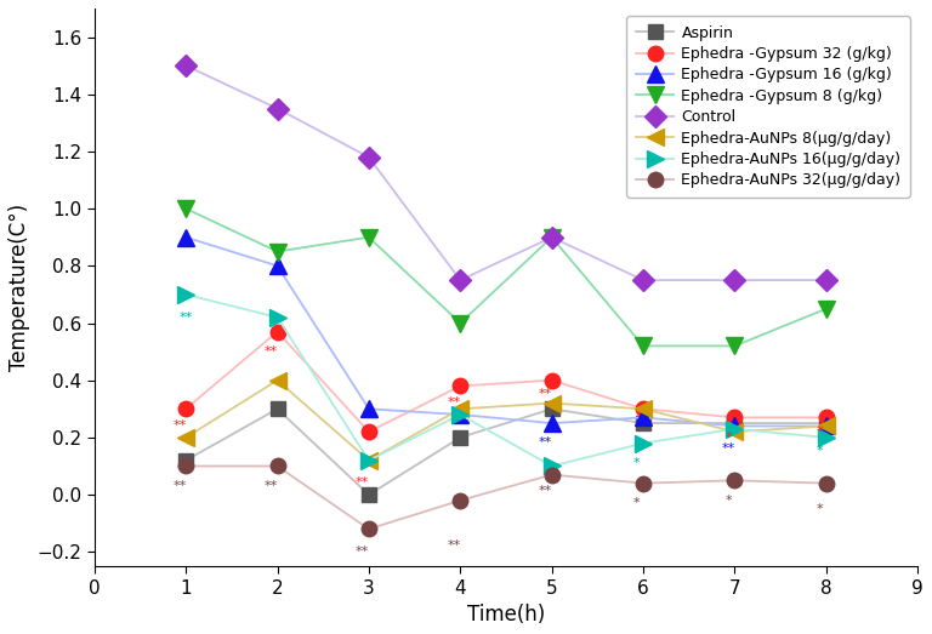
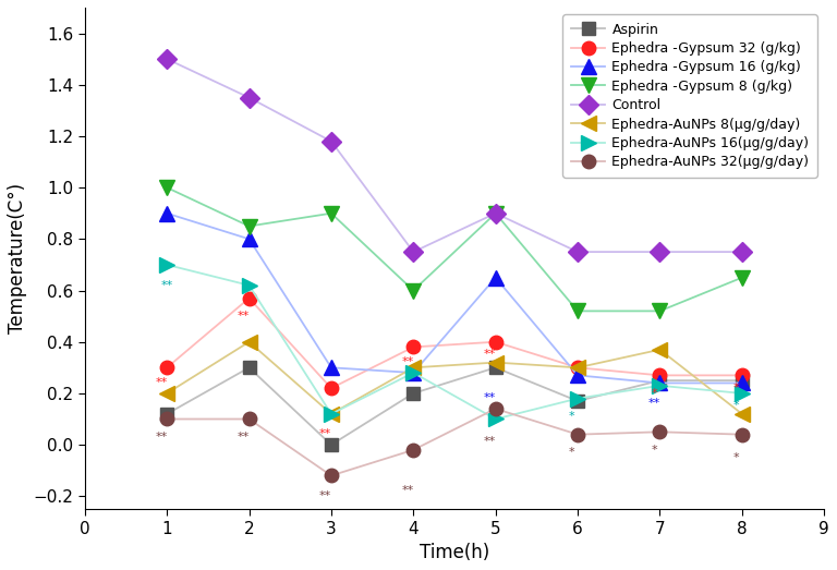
Ephedra -Gypsum 16 (g/kg)/5: 0.25 -> 0.65
Ephedra-AuNPs 32(μg/g/day)/5: 0.07 -> 0.14
Aspirin/6: 0.25 -> 0.17
Ephedra-AuNPs 8(μg/g/day)/7: 0.22 -> 0.37
Ephedra-AuNPs 8(μg/g/day)/8: 0.24 -> 0.12
